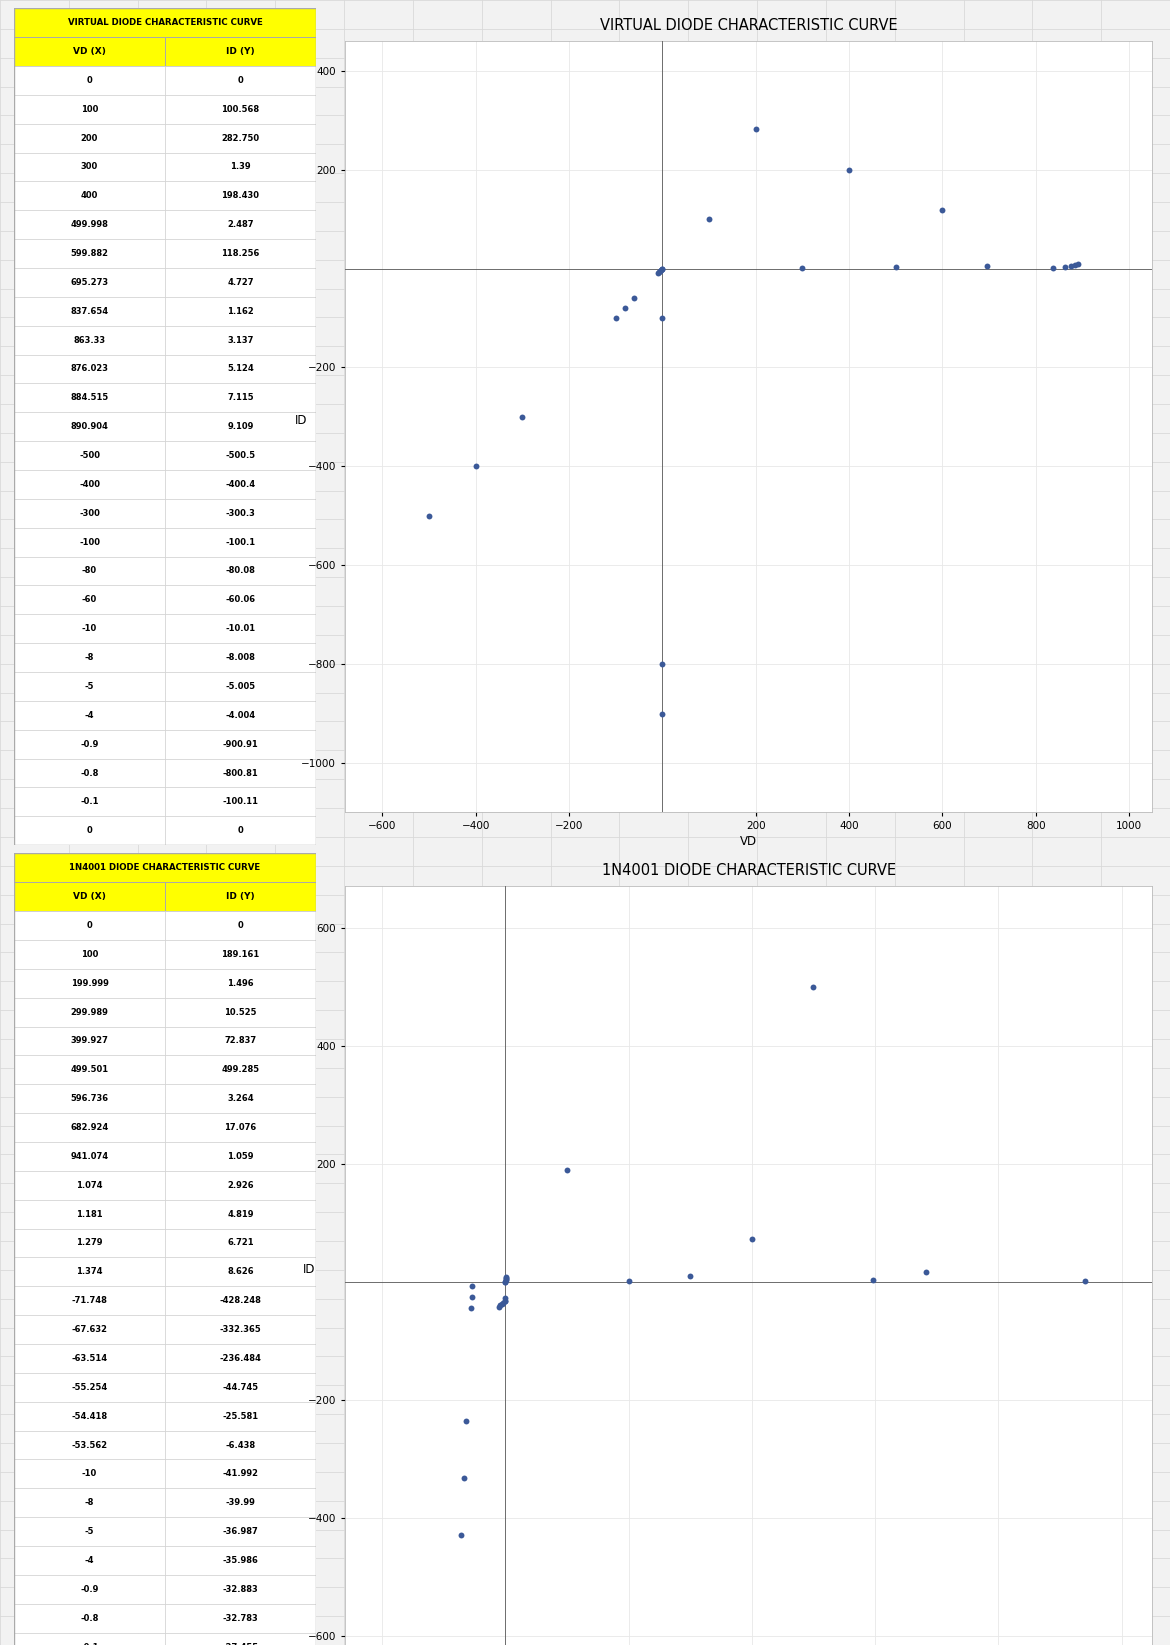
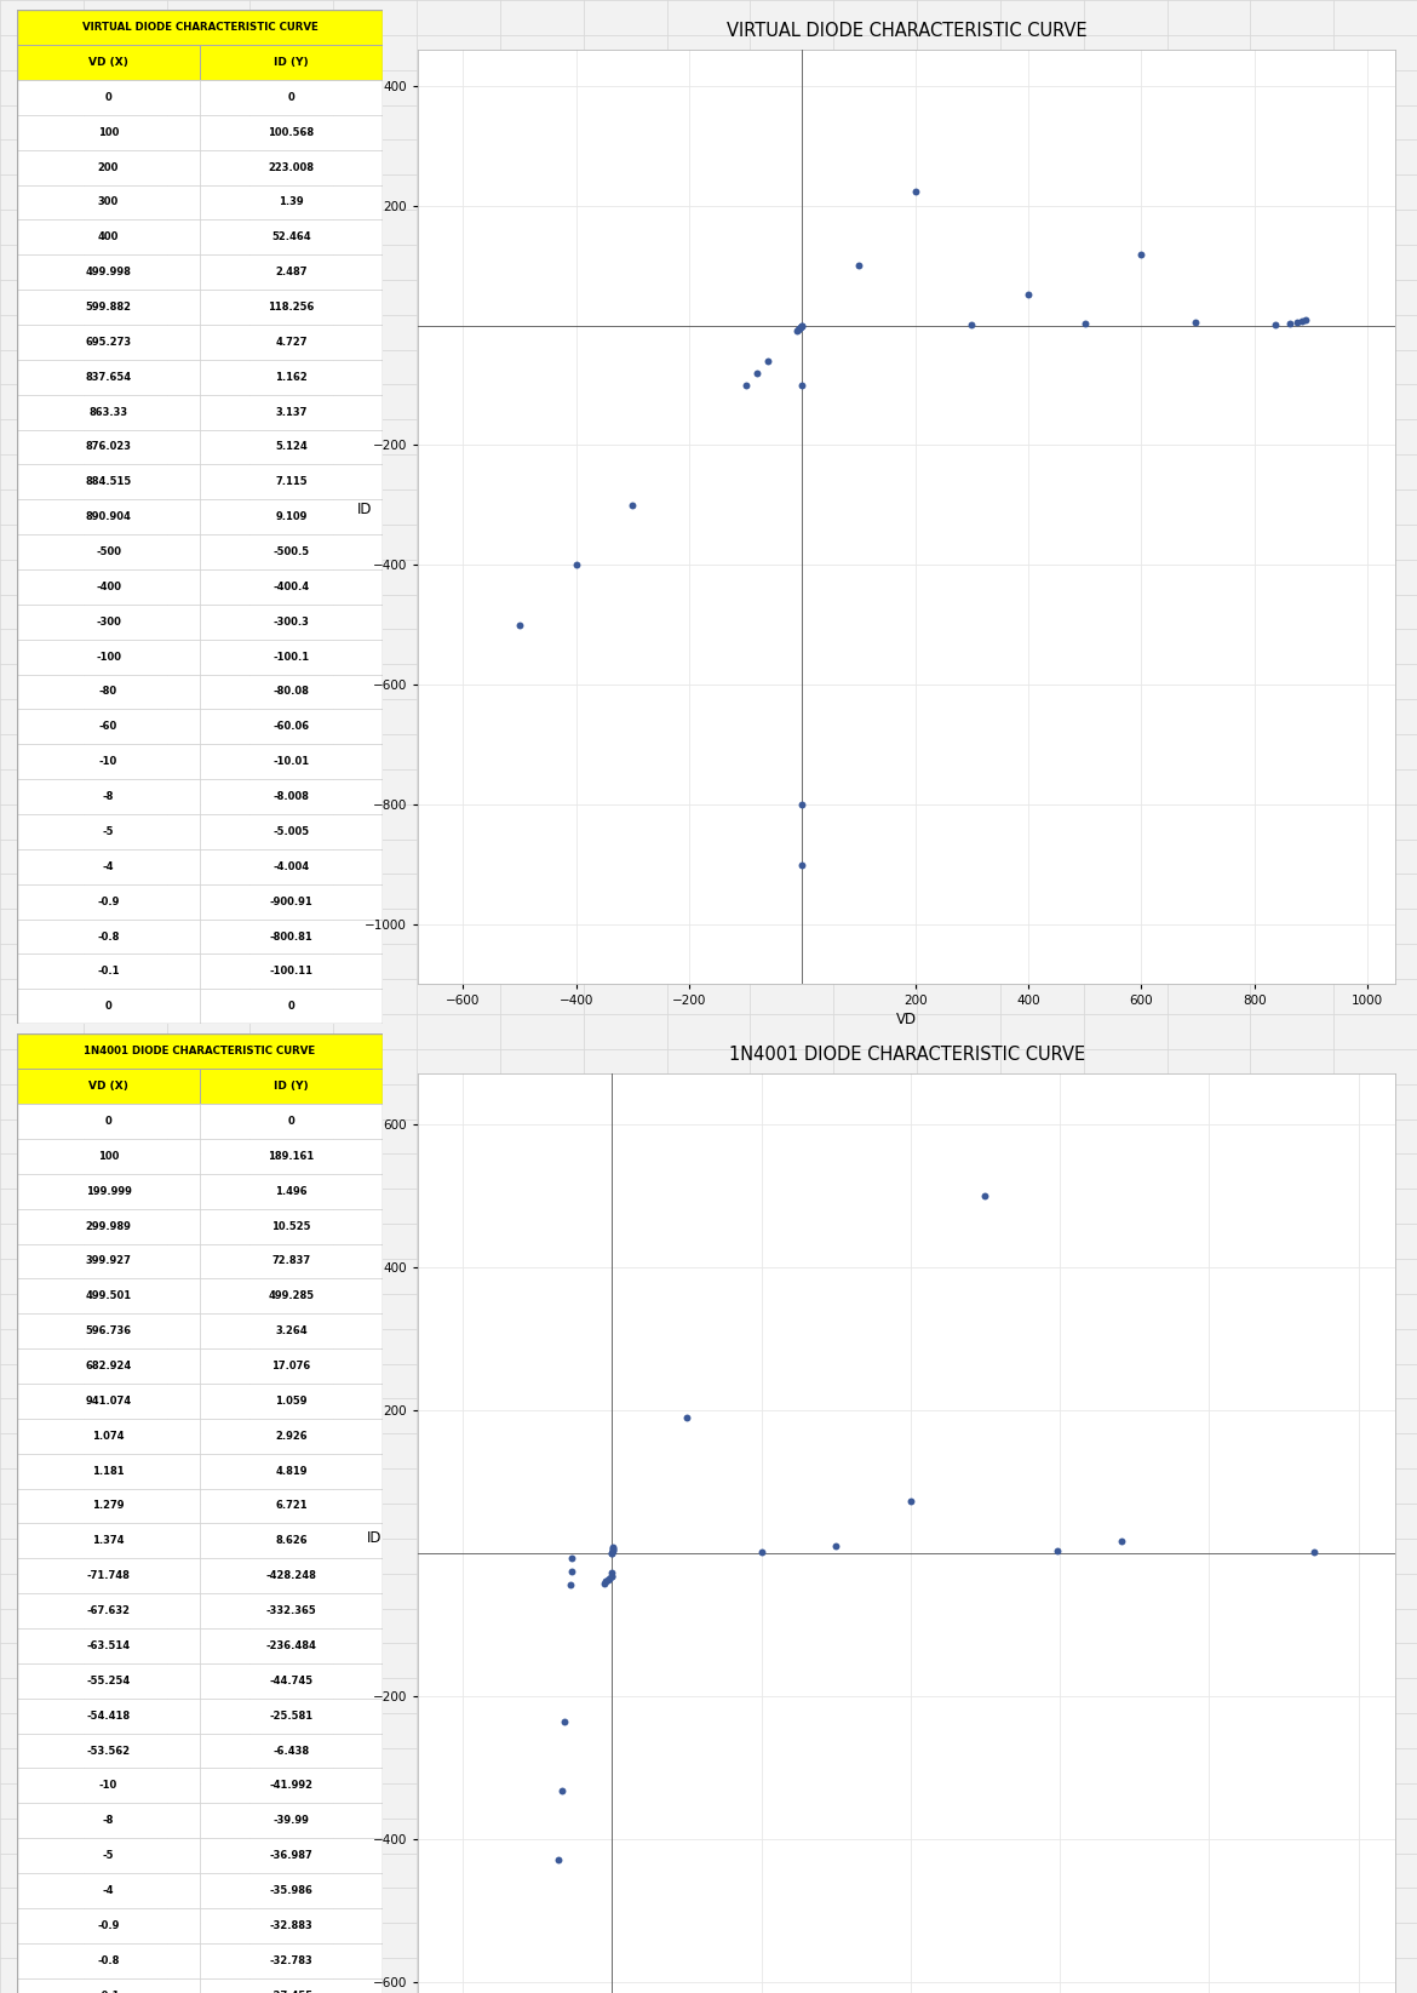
VIRTUAL DIODE CHARACTERISTIC CURVE/200: 282.750 -> 223.008
VIRTUAL DIODE CHARACTERISTIC CURVE/400: 198.430 -> 52.464
